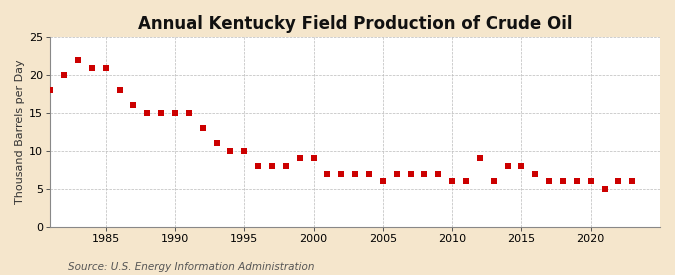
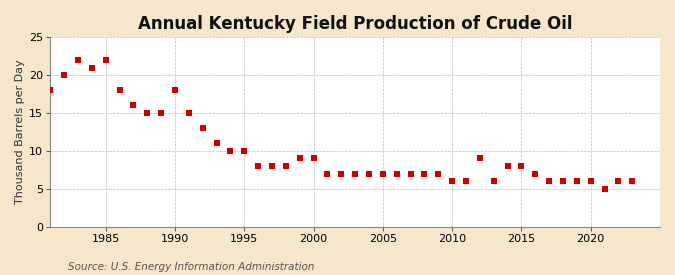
1985: 21 -> 22
1990: 15 -> 18
2005: 6 -> 7
